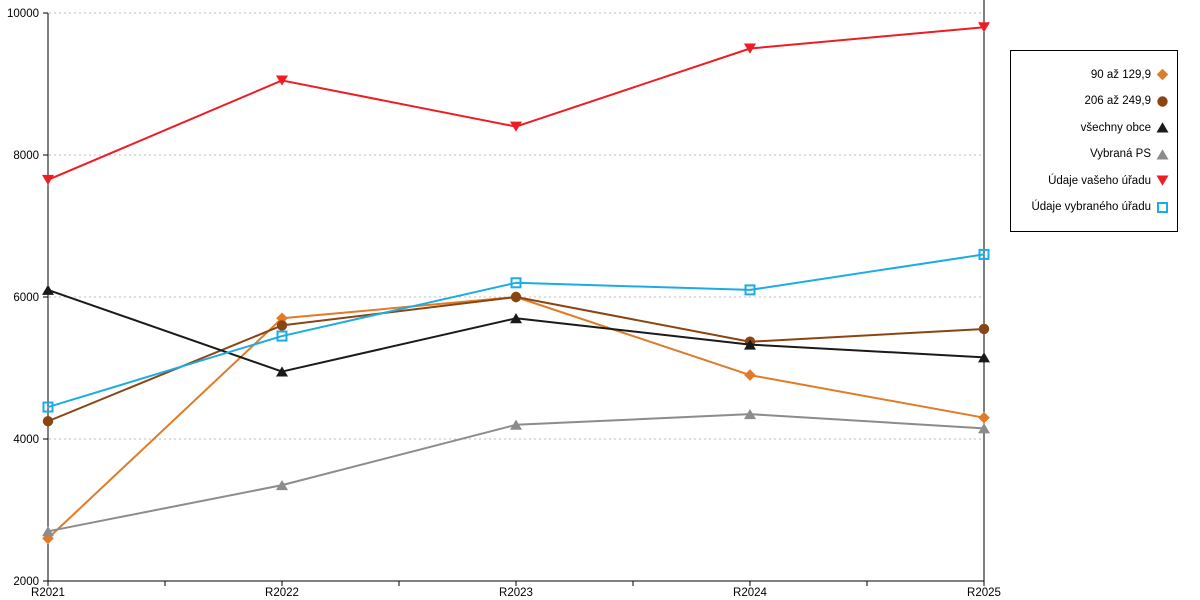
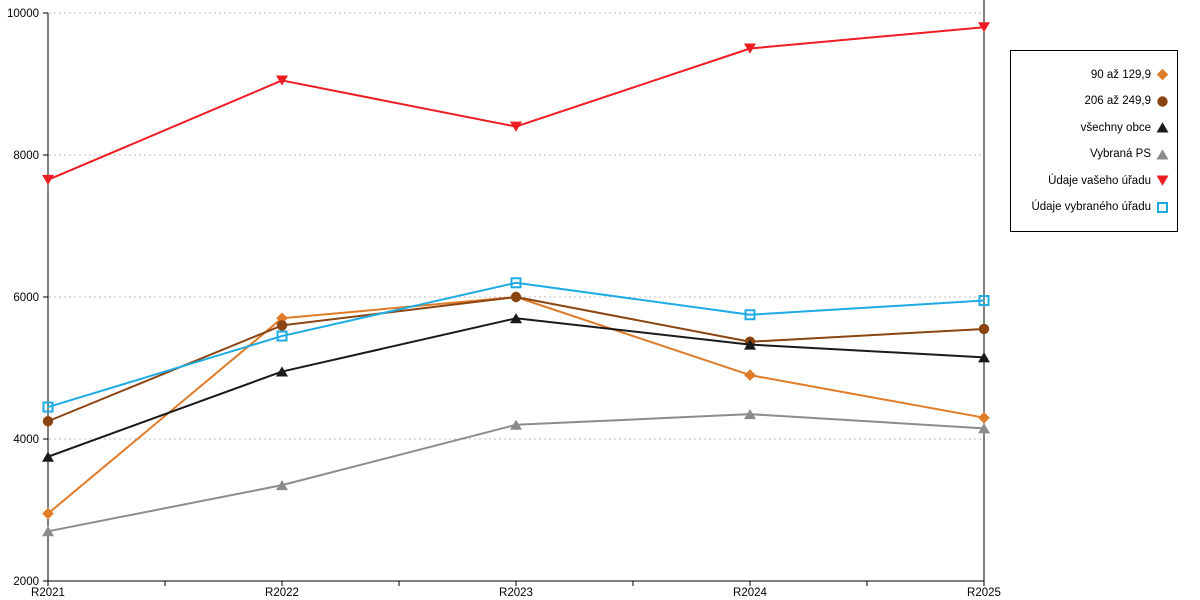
90 až 129,9/R2021: 2600 -> 3000
všechny obce/R2021: 6100 -> 3800
Údaje vybraného úřadu/R2024: 6100 -> 5800
Údaje vybraného úřadu/R2025: 6600 -> 6000
